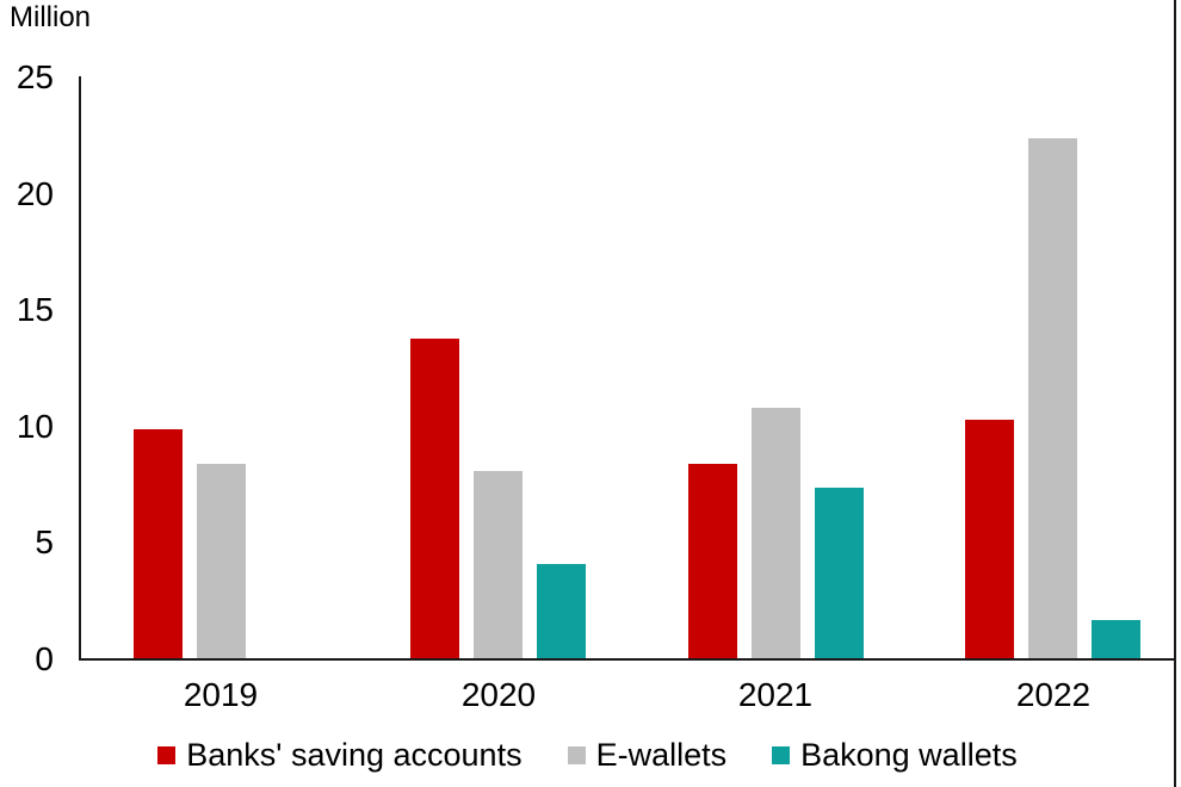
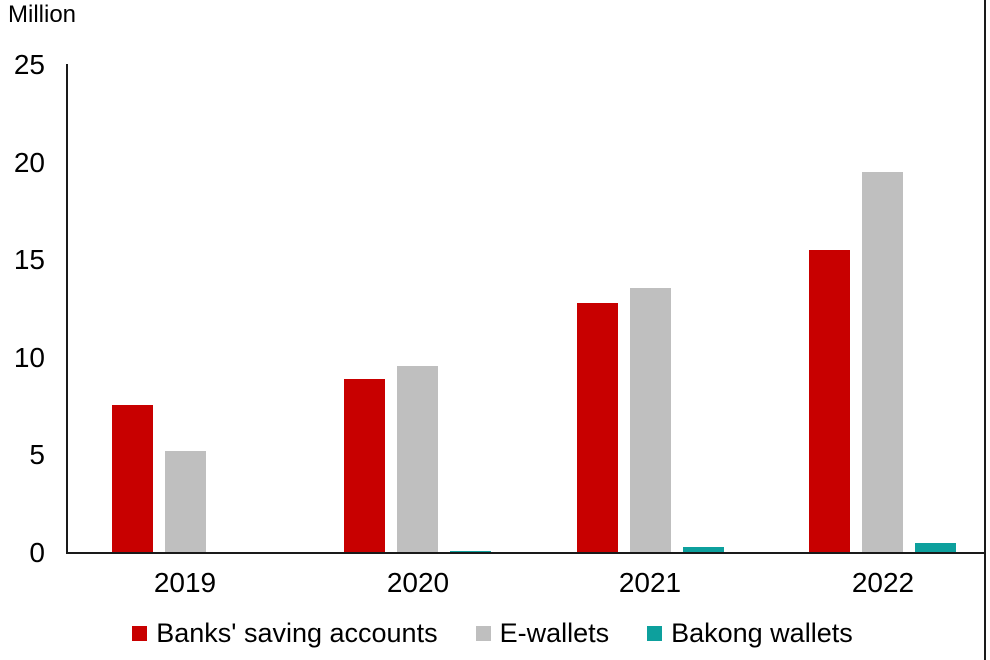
Banks' saving accounts/2019: 9.9 -> 7.6
E-wallets/2019: 8.4 -> 5.2
Banks' saving accounts/2020: 13.8 -> 8.9
E-wallets/2020: 8.1 -> 9.6
Bakong wallets/2020: 4.1 -> 0.1
Banks' saving accounts/2021: 8.4 -> 12.8
E-wallets/2021: 10.8 -> 13.6
Bakong wallets/2021: 7.4 -> 0.3
Banks' saving accounts/2022: 10.3 -> 15.5
E-wallets/2022: 22.4 -> 19.5
Bakong wallets/2022: 1.7 -> 0.5
